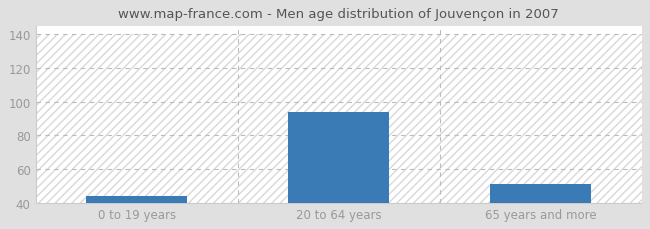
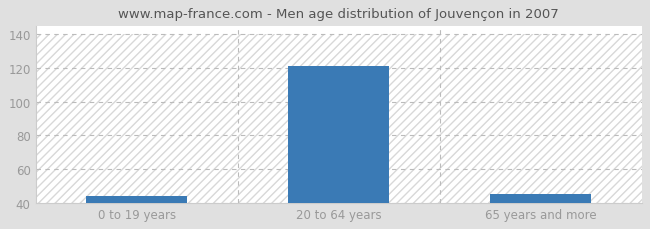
20 to 64 years: 94 -> 121
65 years and more: 51 -> 45
